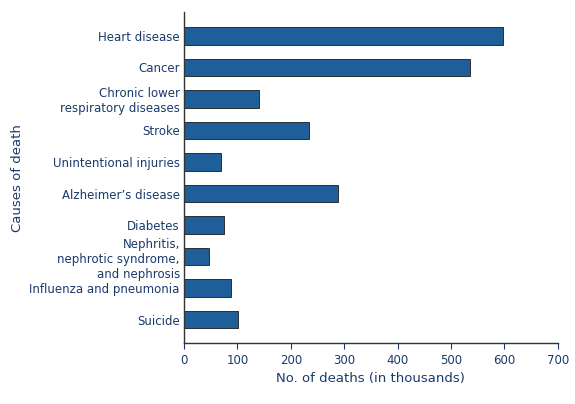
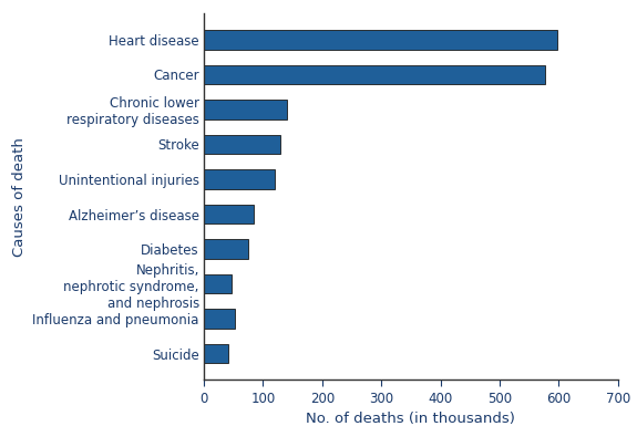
Cancer: 536 -> 576
Stroke: 234 -> 129
Unintentional injuries: 70 -> 120
Alzheimer’s disease: 288 -> 84
Influenza and pneumonia: 88 -> 53
Suicide: 102 -> 41
